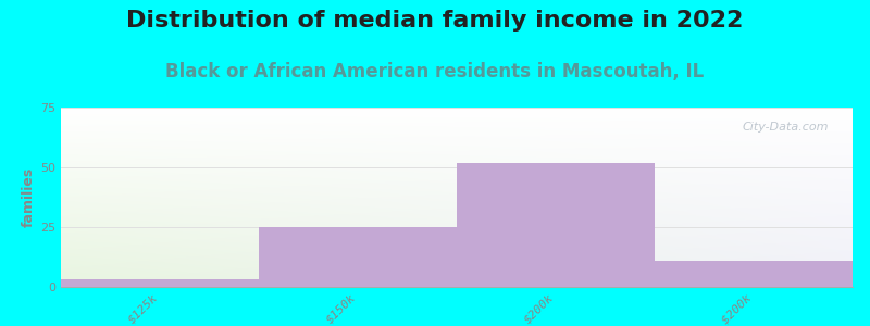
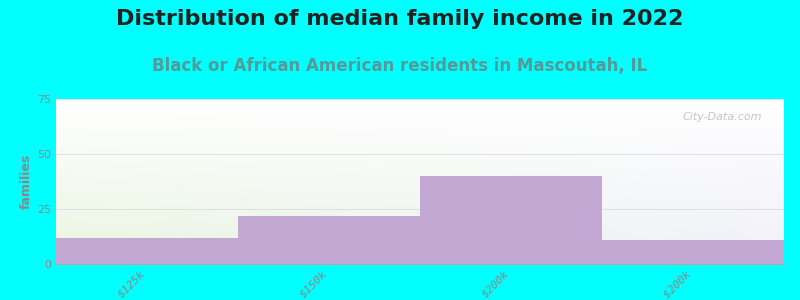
$125k: 3 -> 12
$150k: 25 -> 22
$200k: 52 -> 40
